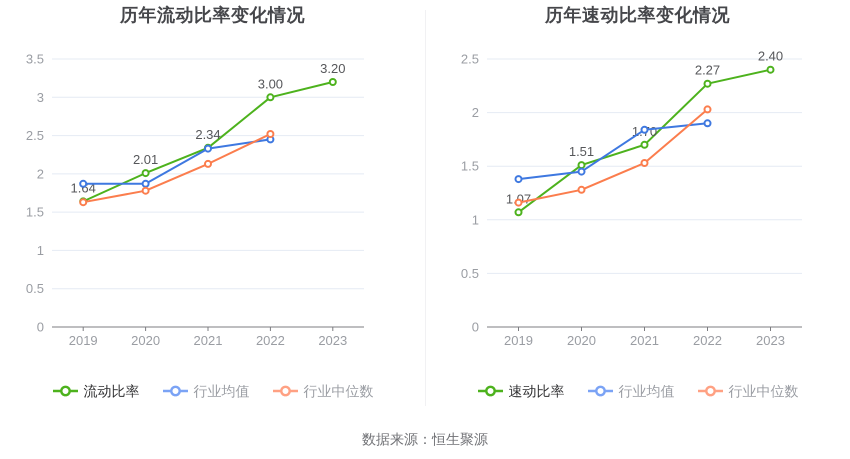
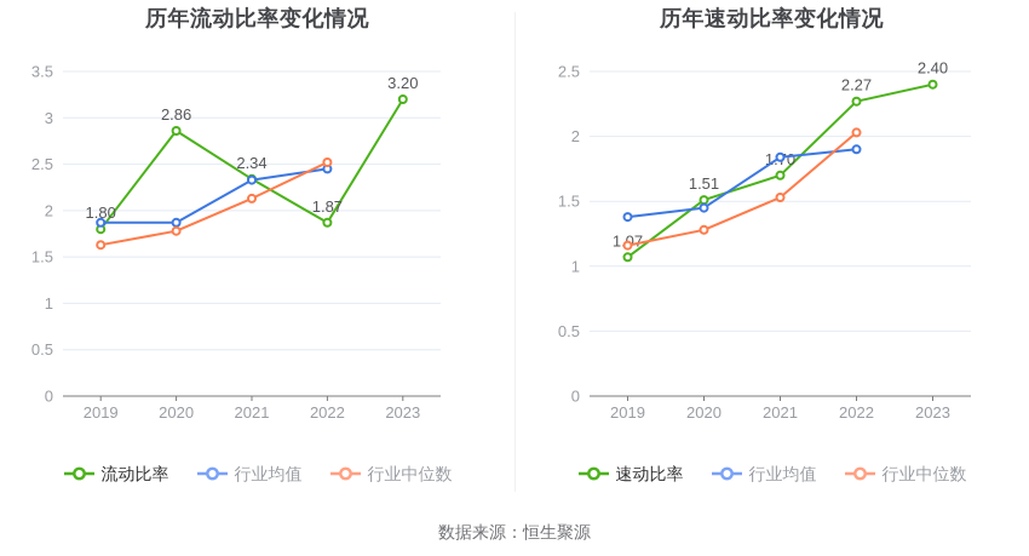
历年流动比率变化情况/流动比率/2019: 1.64 -> 1.80
历年流动比率变化情况/流动比率/2020: 2.01 -> 2.86
历年流动比率变化情况/流动比率/2022: 3.00 -> 1.87
